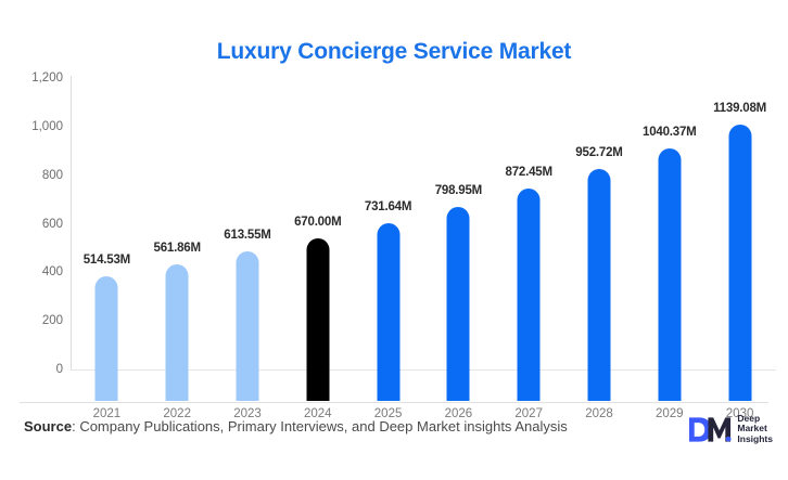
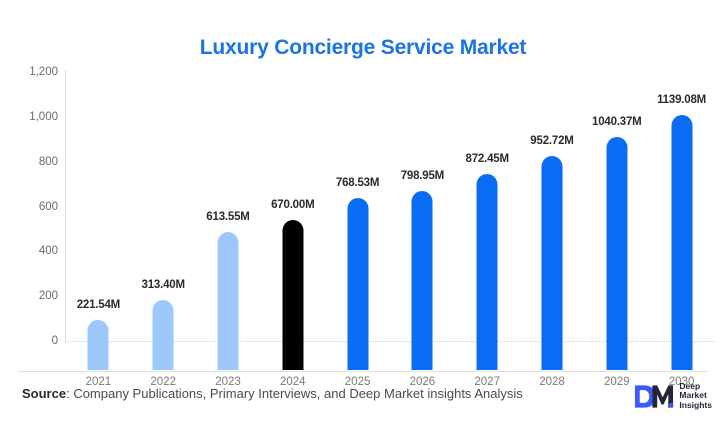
2021: 514.53M -> 221.54M
2022: 561.86M -> 313.40M
2025: 731.64M -> 768.53M
